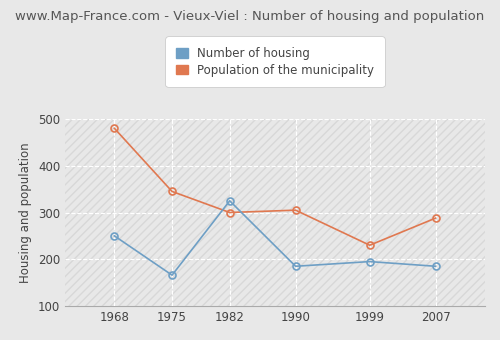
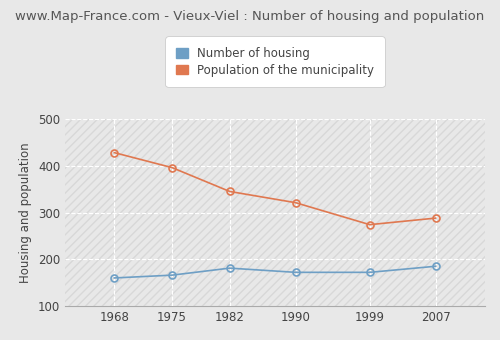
Number of housing/1968: 250 -> 160
Population of the municipality/1968: 480 -> 428
Population of the municipality/1975: 345 -> 396
Number of housing/1982: 325 -> 181
Population of the municipality/1982: 300 -> 345
Number of housing/1990: 185 -> 172
Population of the municipality/1990: 305 -> 321
Number of housing/1999: 195 -> 172
Population of the municipality/1999: 230 -> 274
